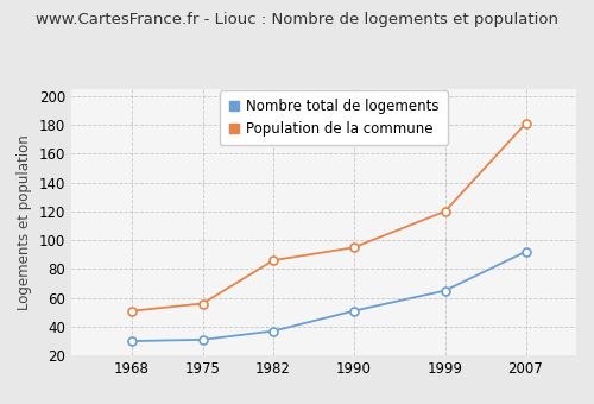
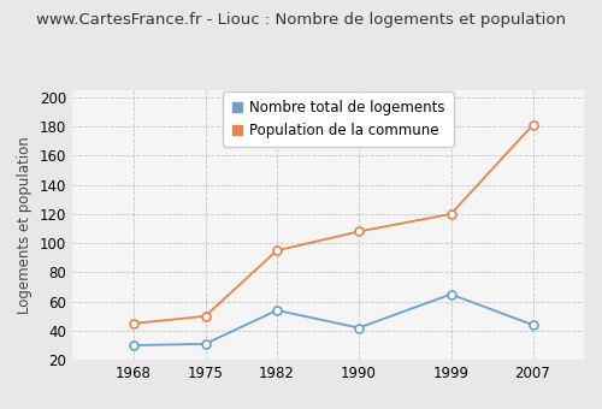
Population de la commune/1968: 51 -> 45
Population de la commune/1975: 56 -> 50
Nombre total de logements/1982: 37 -> 54
Population de la commune/1982: 86 -> 95
Nombre total de logements/1990: 51 -> 42
Population de la commune/1990: 95 -> 108
Nombre total de logements/2007: 92 -> 44
